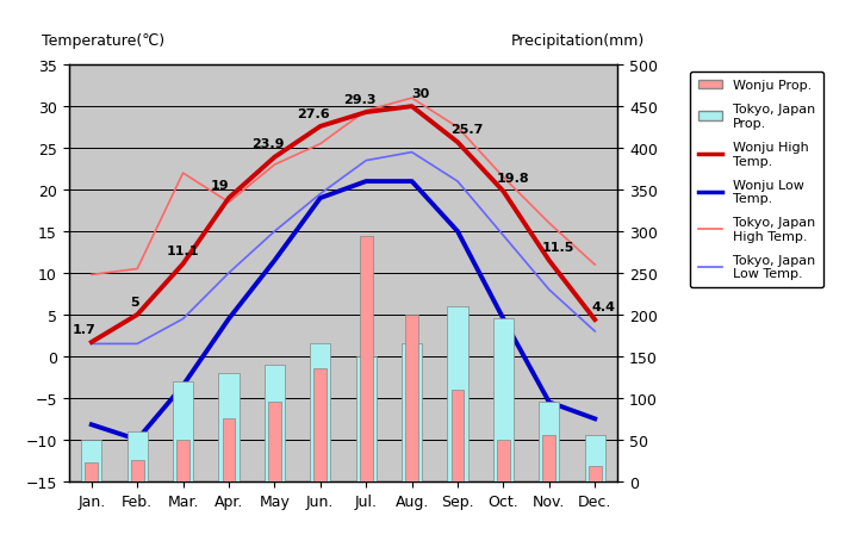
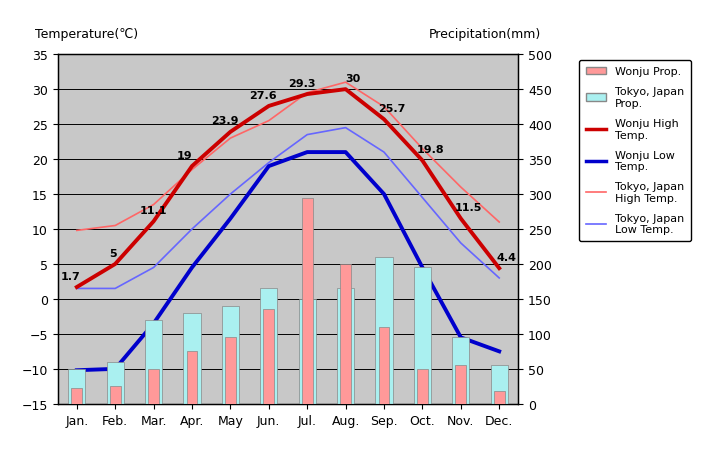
Wonju Low Temp./Jan.: -8.2 -> -10.2
Tokyo, Japan High Temp./Mar.: 22.0 -> 13.5
